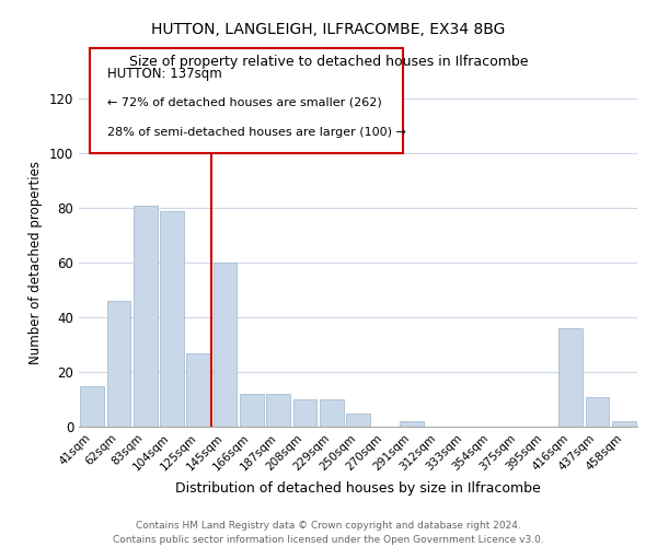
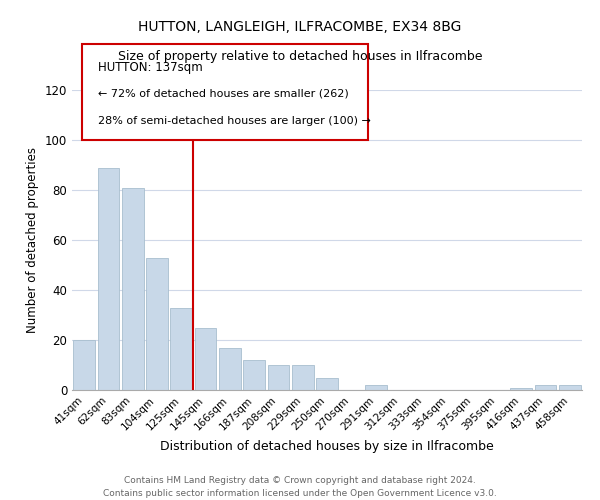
41sqm: 15 -> 20
62sqm: 46 -> 89
104sqm: 79 -> 53
125sqm: 27 -> 33
145sqm: 60 -> 25
166sqm: 12 -> 17
416sqm: 36 -> 1
437sqm: 11 -> 2
